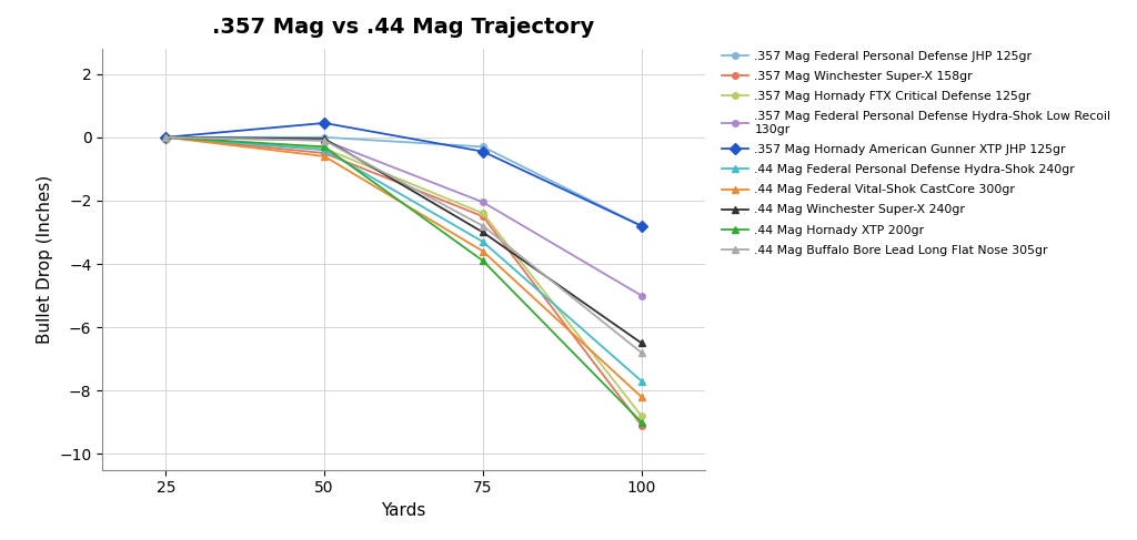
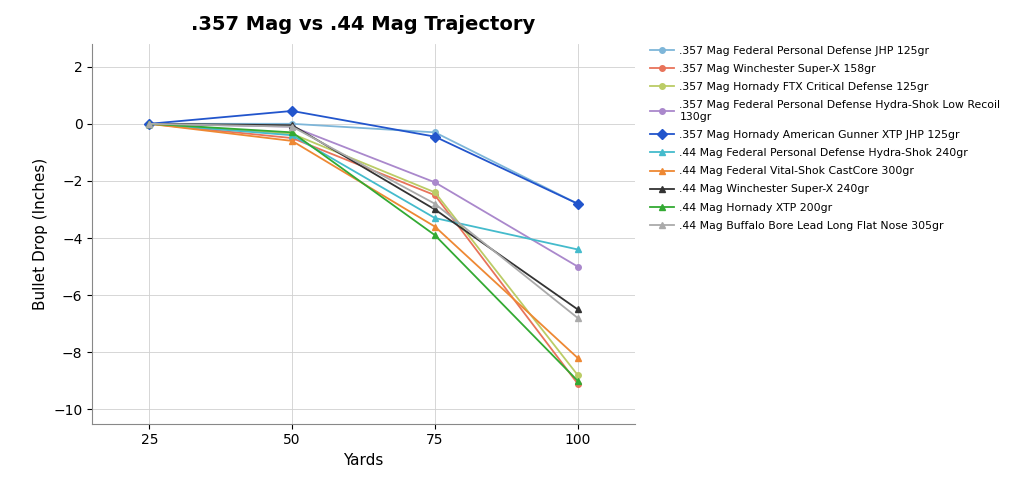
.44 Mag Federal Personal Defense Hydra-Shok 240gr/100: -7.7 -> -4.4
